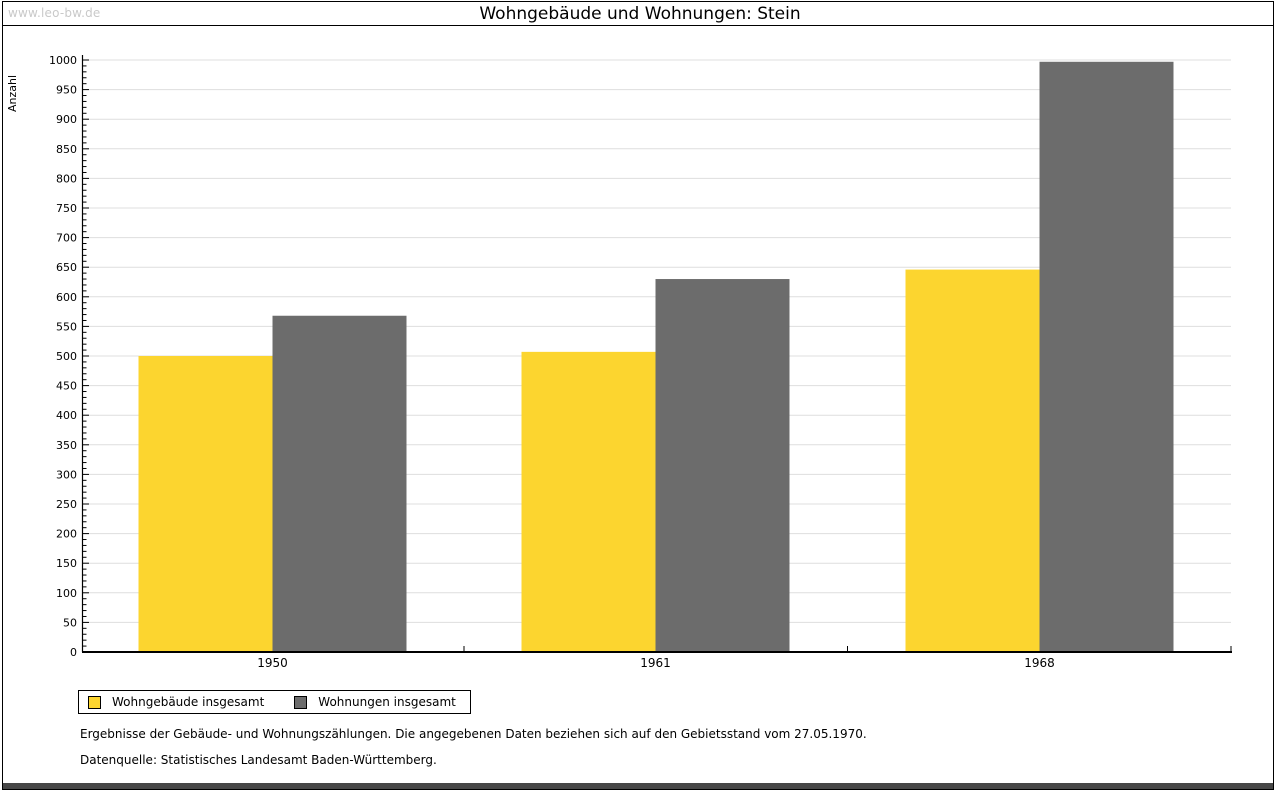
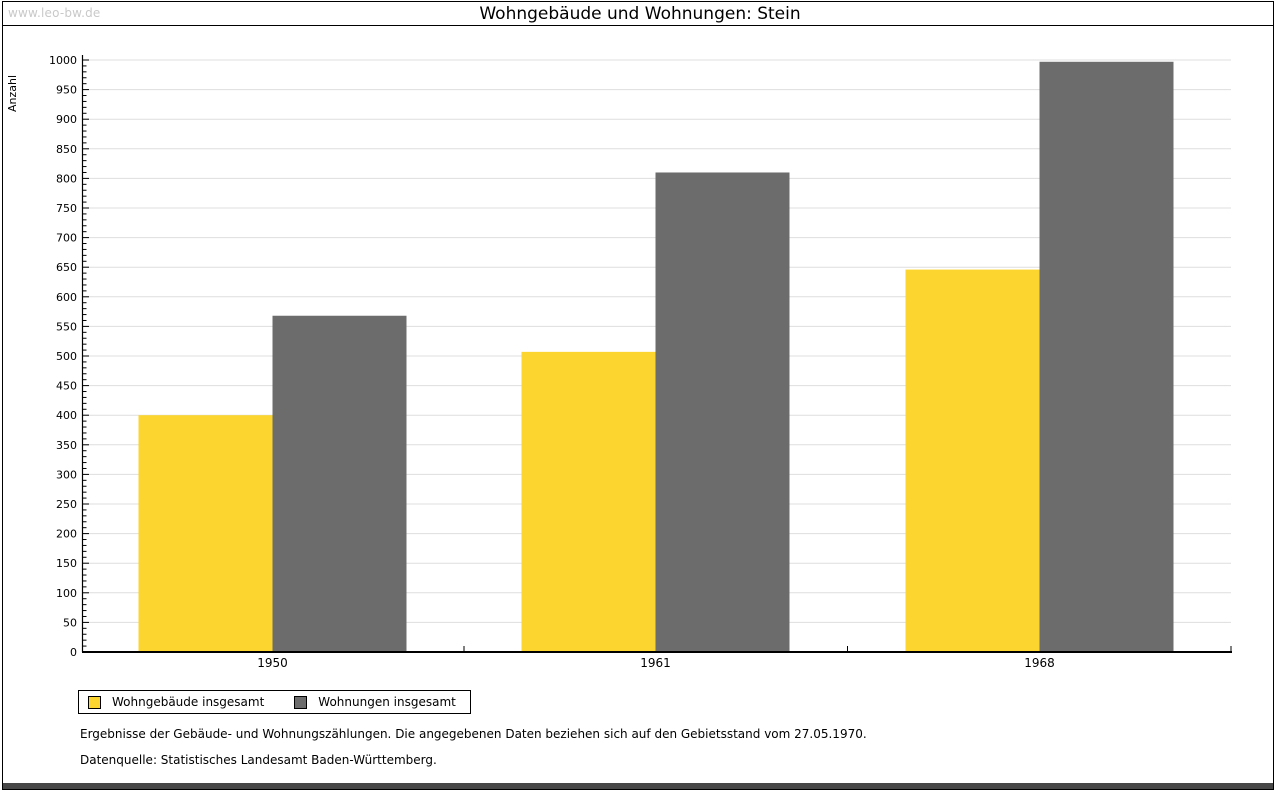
Wohngebäude insgesamt/1950: 500 -> 400
Wohnungen insgesamt/1961: 630 -> 810
